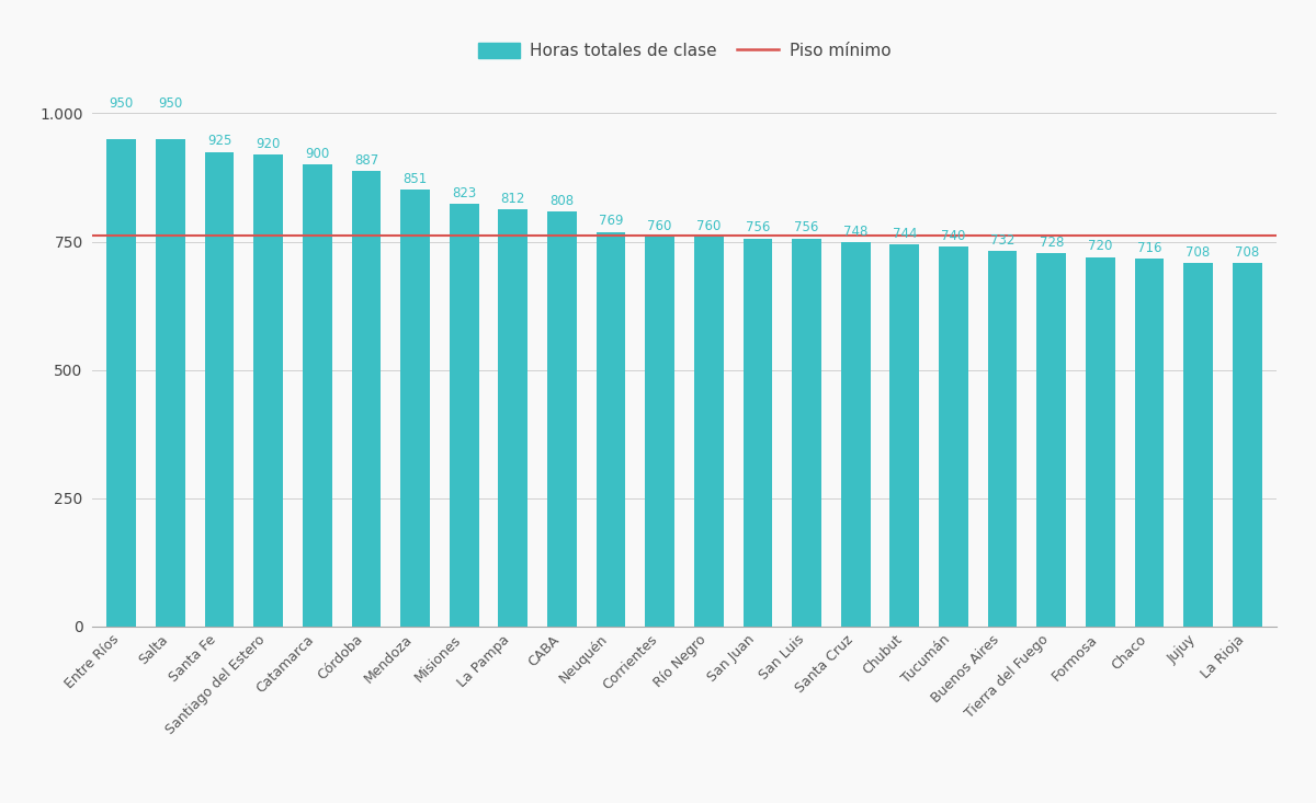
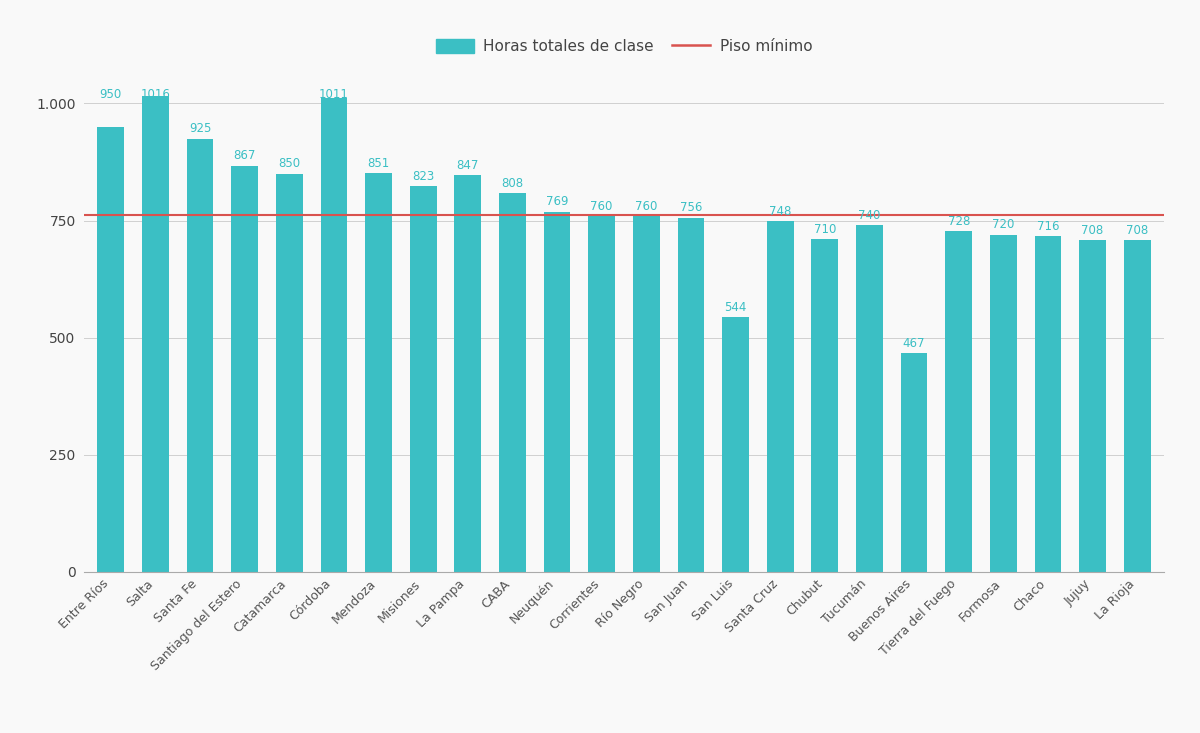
Salta: 950 -> 1016
Santiago del Estero: 920 -> 867
Catamarca: 900 -> 850
Córdoba: 887 -> 1011
La Pampa: 812 -> 847
San Luis: 756 -> 544
Chubut: 744 -> 710
Buenos Aires: 732 -> 467
